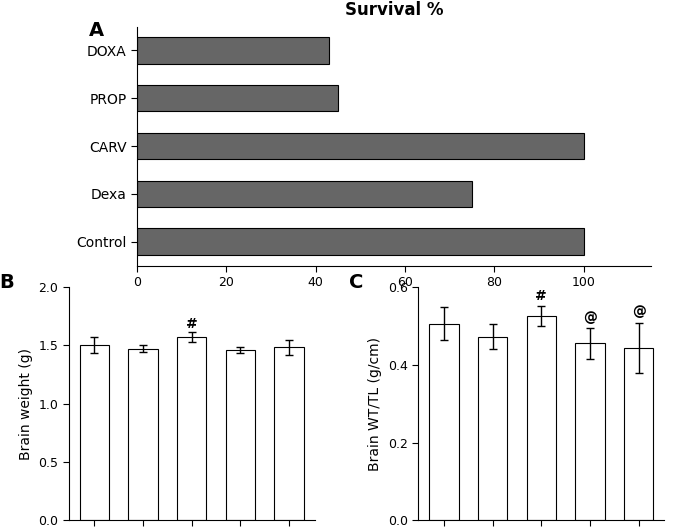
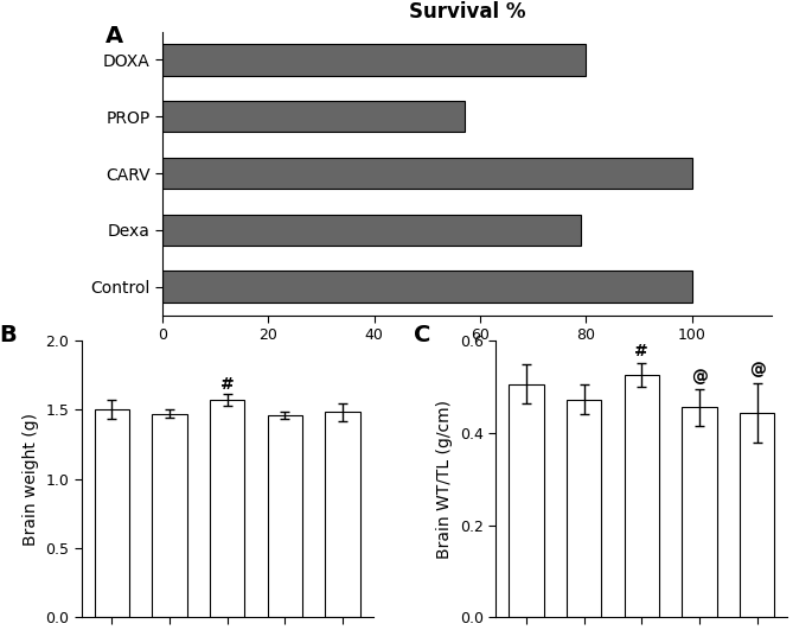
Survival %/DOXA: 43 -> 80
Survival %/PROP: 45 -> 57
Survival %/Dexa: 75 -> 79
